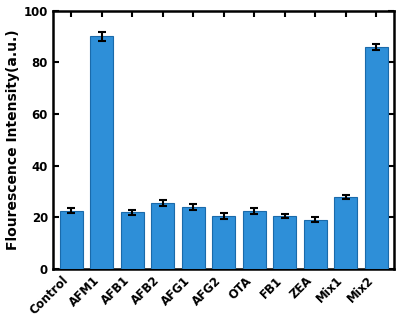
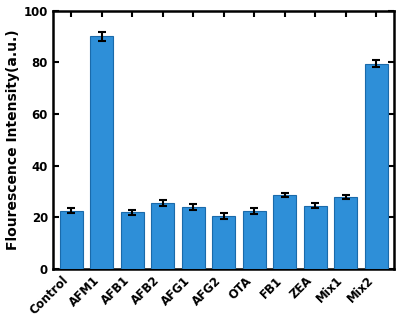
FB1: 20.5 -> 28.5
ZEA: 19.0 -> 24.5
Mix2: 86.0 -> 79.5
